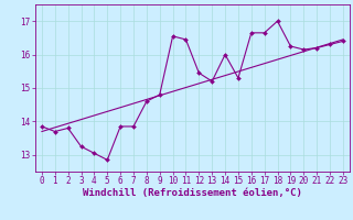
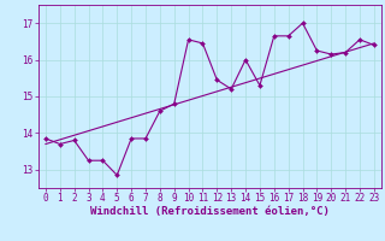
4: 13.05 -> 13.25
22: 16.30 -> 16.55
